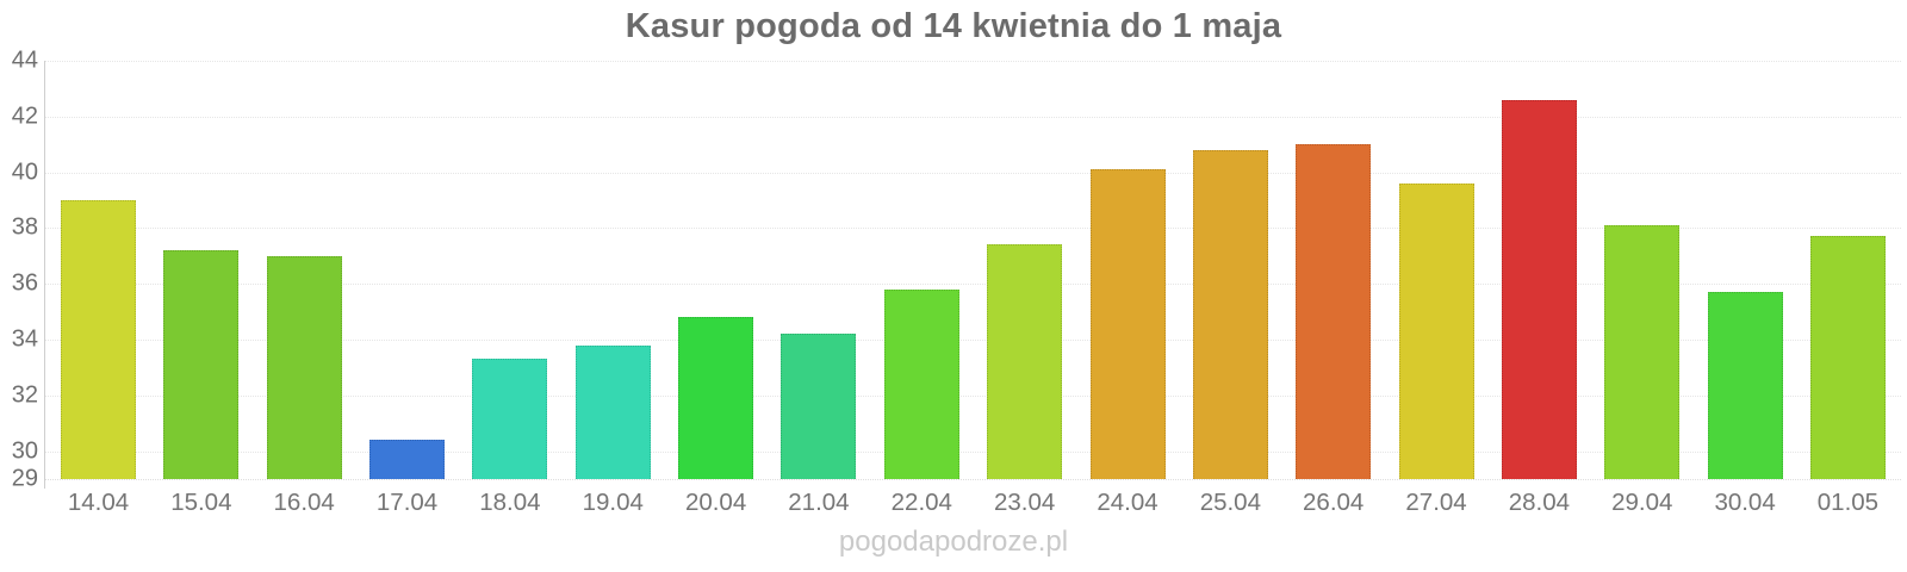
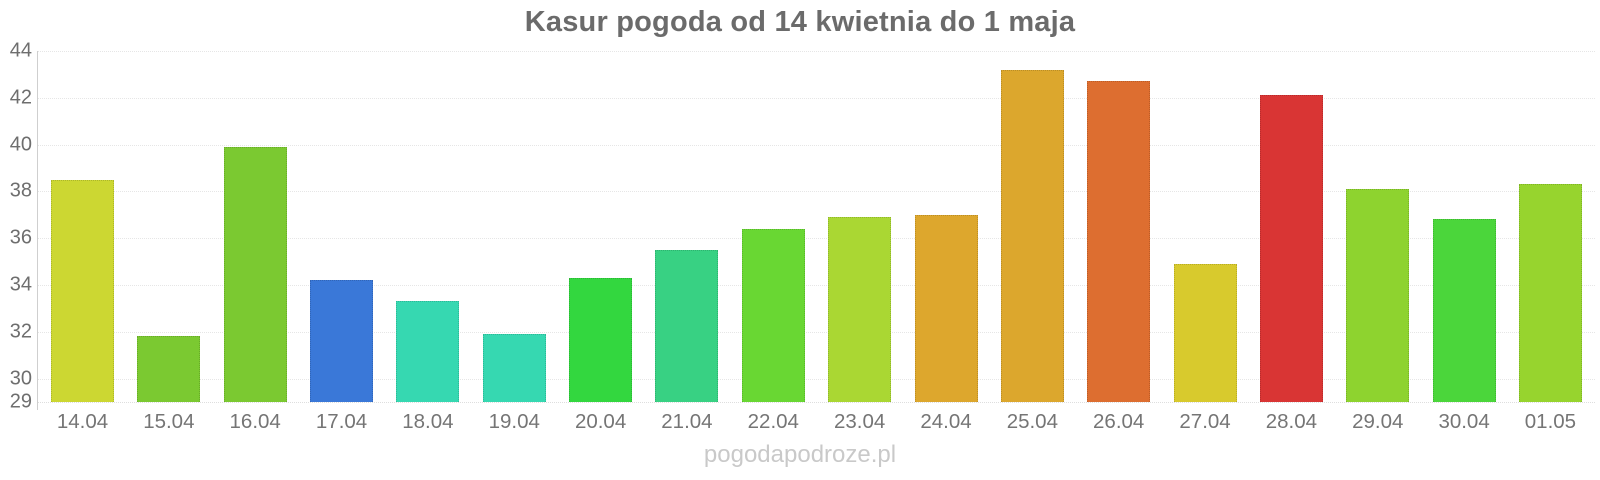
14.04: 39.0 -> 38.5
15.04: 37.2 -> 31.8
16.04: 37.0 -> 39.9
17.04: 30.4 -> 34.2
19.04: 33.8 -> 31.9
20.04: 34.8 -> 34.3
21.04: 34.2 -> 35.5
22.04: 35.8 -> 36.4
23.04: 37.4 -> 36.9
24.04: 40.1 -> 37.0
25.04: 40.8 -> 43.2
26.04: 41.0 -> 42.7
27.04: 39.6 -> 34.9
28.04: 42.6 -> 42.1
30.04: 35.7 -> 36.8
01.05: 37.7 -> 38.3
